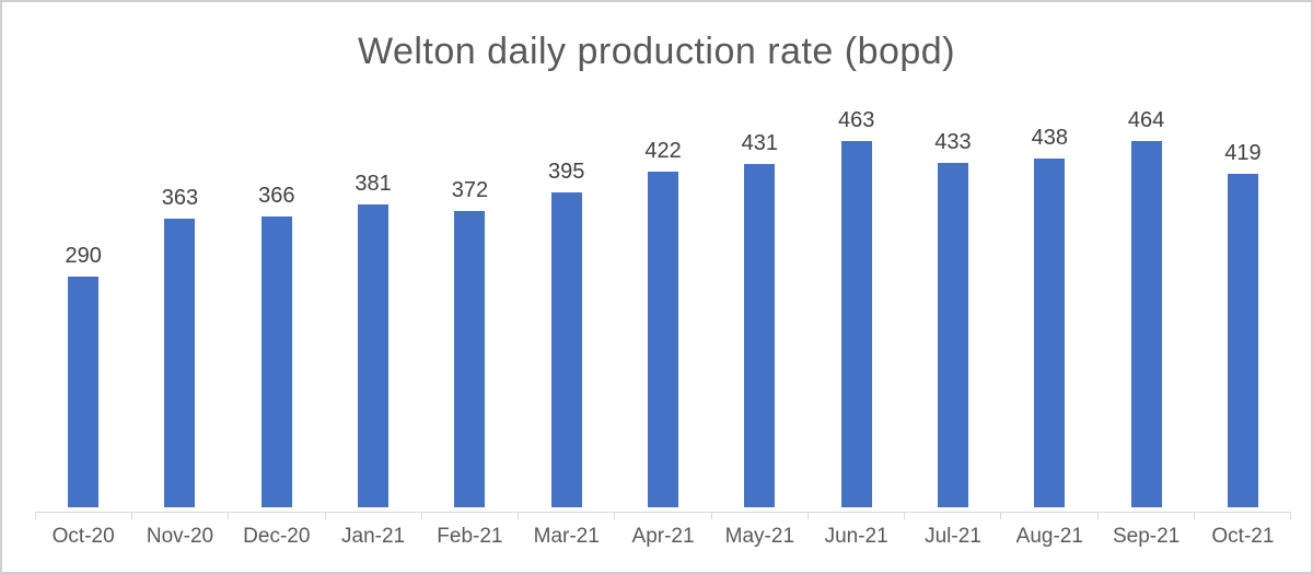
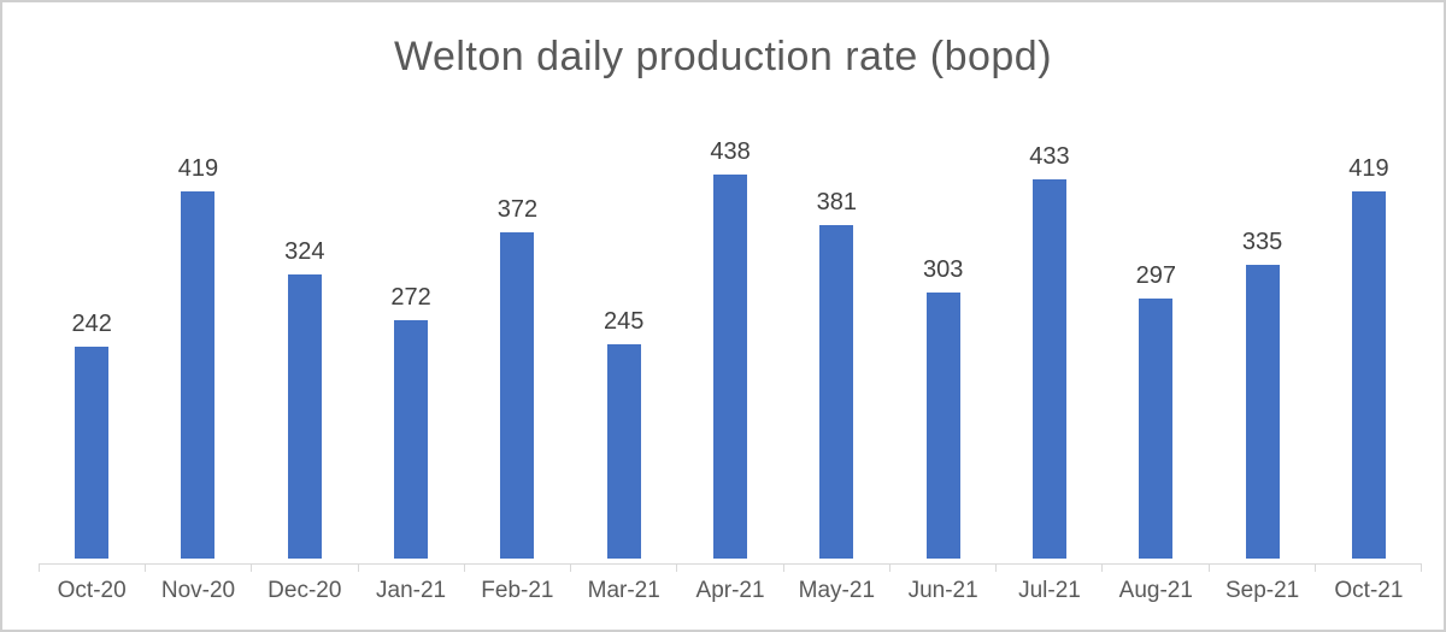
Oct-20: 290 -> 242
Nov-20: 363 -> 419
Dec-20: 366 -> 324
Jan-21: 381 -> 272
Mar-21: 395 -> 245
Apr-21: 422 -> 438
May-21: 431 -> 381
Jun-21: 463 -> 303
Aug-21: 438 -> 297
Sep-21: 464 -> 335
